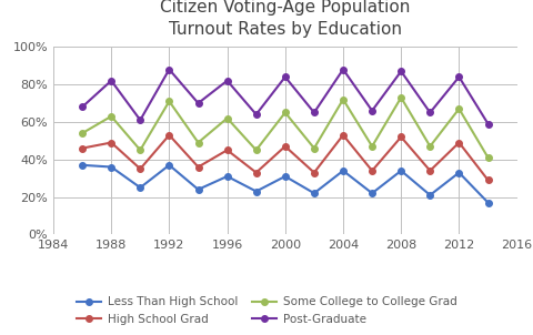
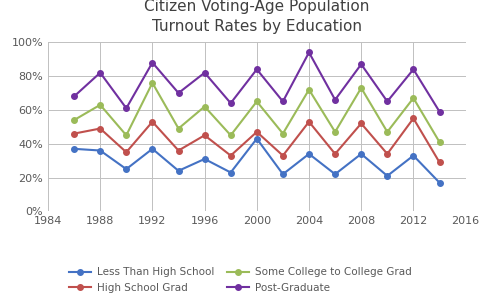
Some College to College Grad/1992: 71% -> 76%
Less Than High School/2000: 31% -> 43%
Post-Graduate/2004: 88% -> 94%
High School Grad/2012: 49% -> 55%
